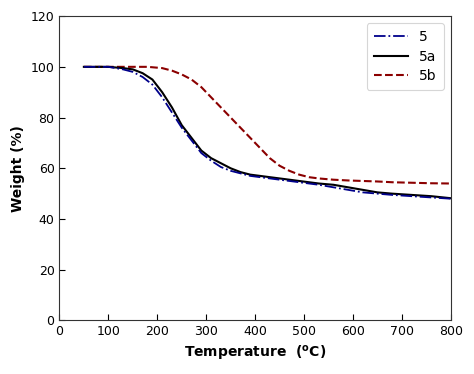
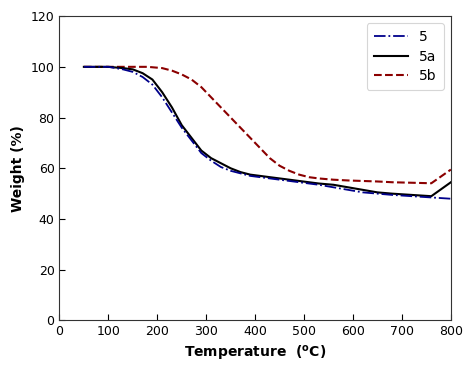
5a/800: 48.2 -> 54.5
5b/800: 54.0 -> 59.5
